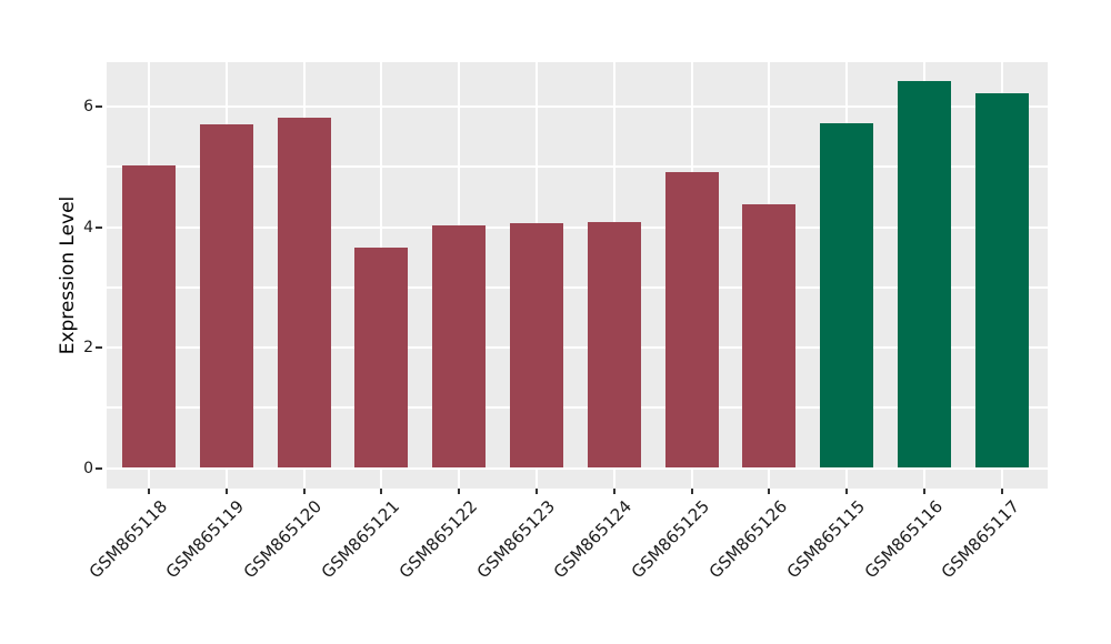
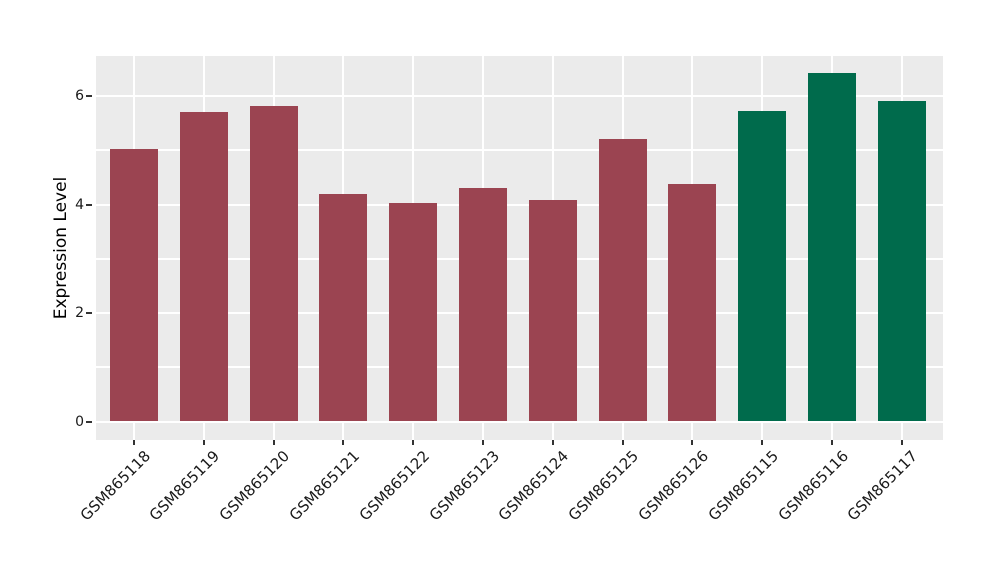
GSM865121: 3.7 -> 4.2
GSM865123: 4.1 -> 4.3
GSM865125: 4.9 -> 5.2
GSM865117: 6.2 -> 5.9
